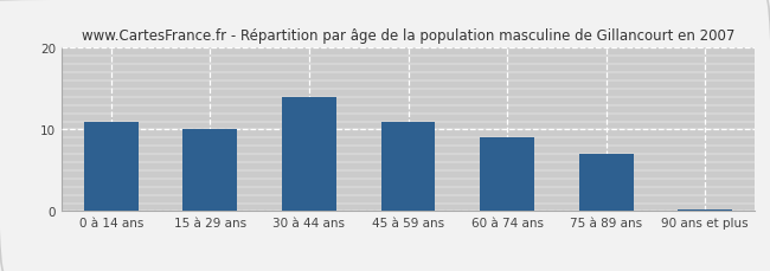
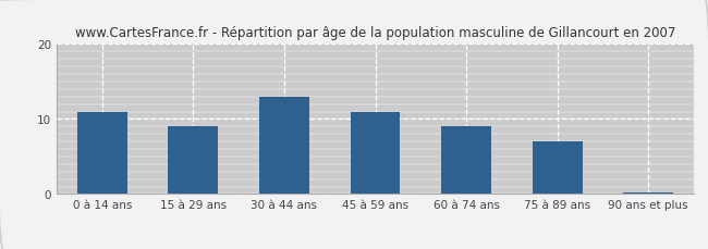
15 à 29 ans: 10.0 -> 9.0
30 à 44 ans: 14.0 -> 13.0
